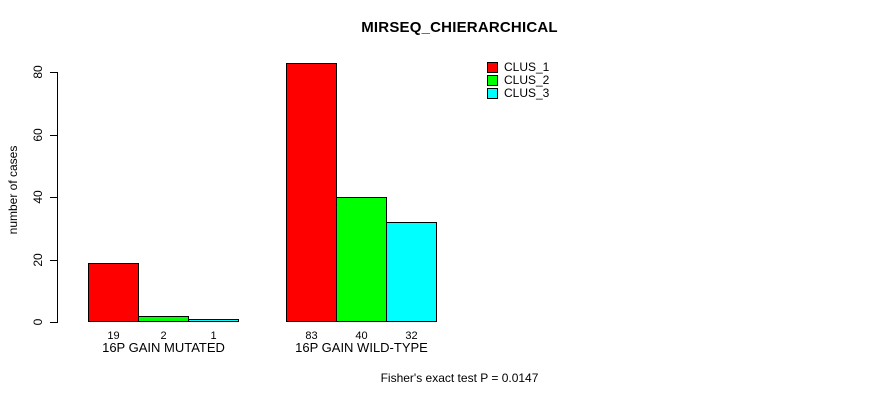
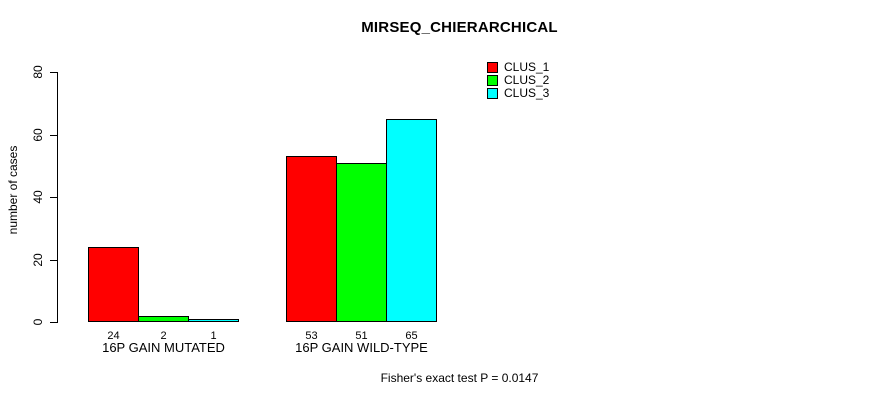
CLUS_1/16P GAIN MUTATED: 19 -> 24
CLUS_1/16P GAIN WILD-TYPE: 83 -> 53
CLUS_2/16P GAIN WILD-TYPE: 40 -> 51
CLUS_3/16P GAIN WILD-TYPE: 32 -> 65
